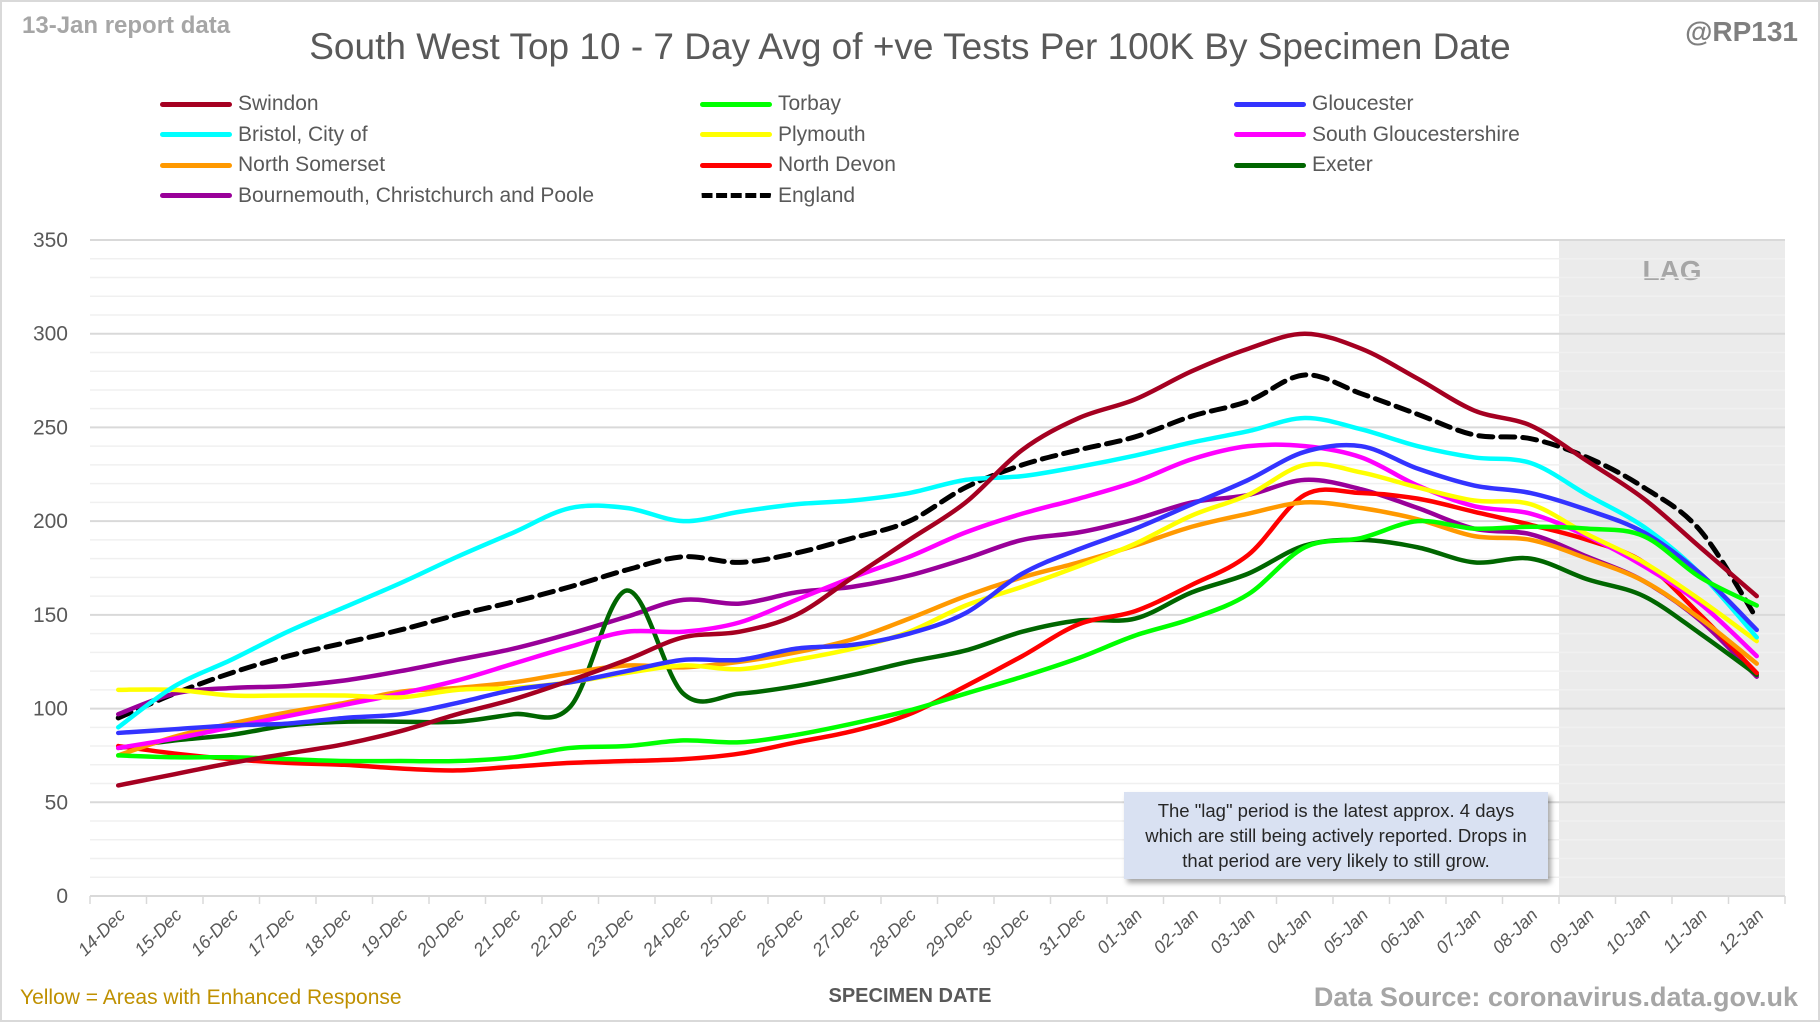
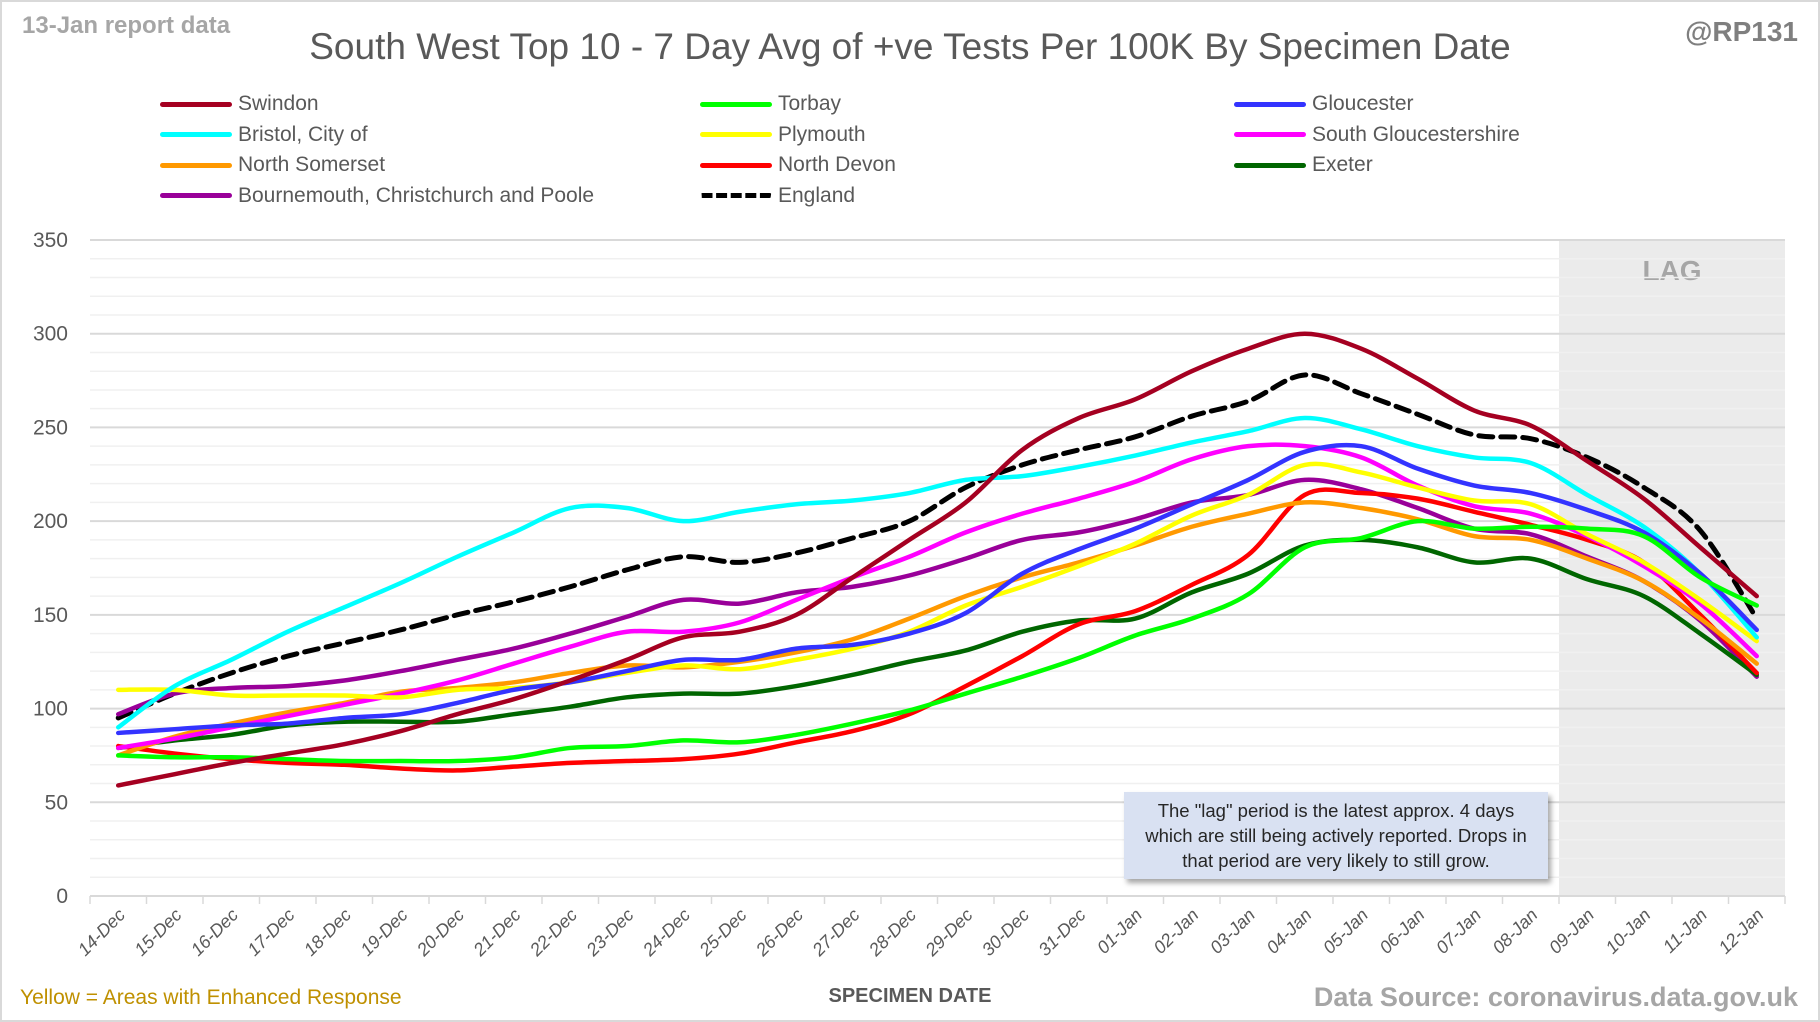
Exeter/23-Dec: 163 -> 106
